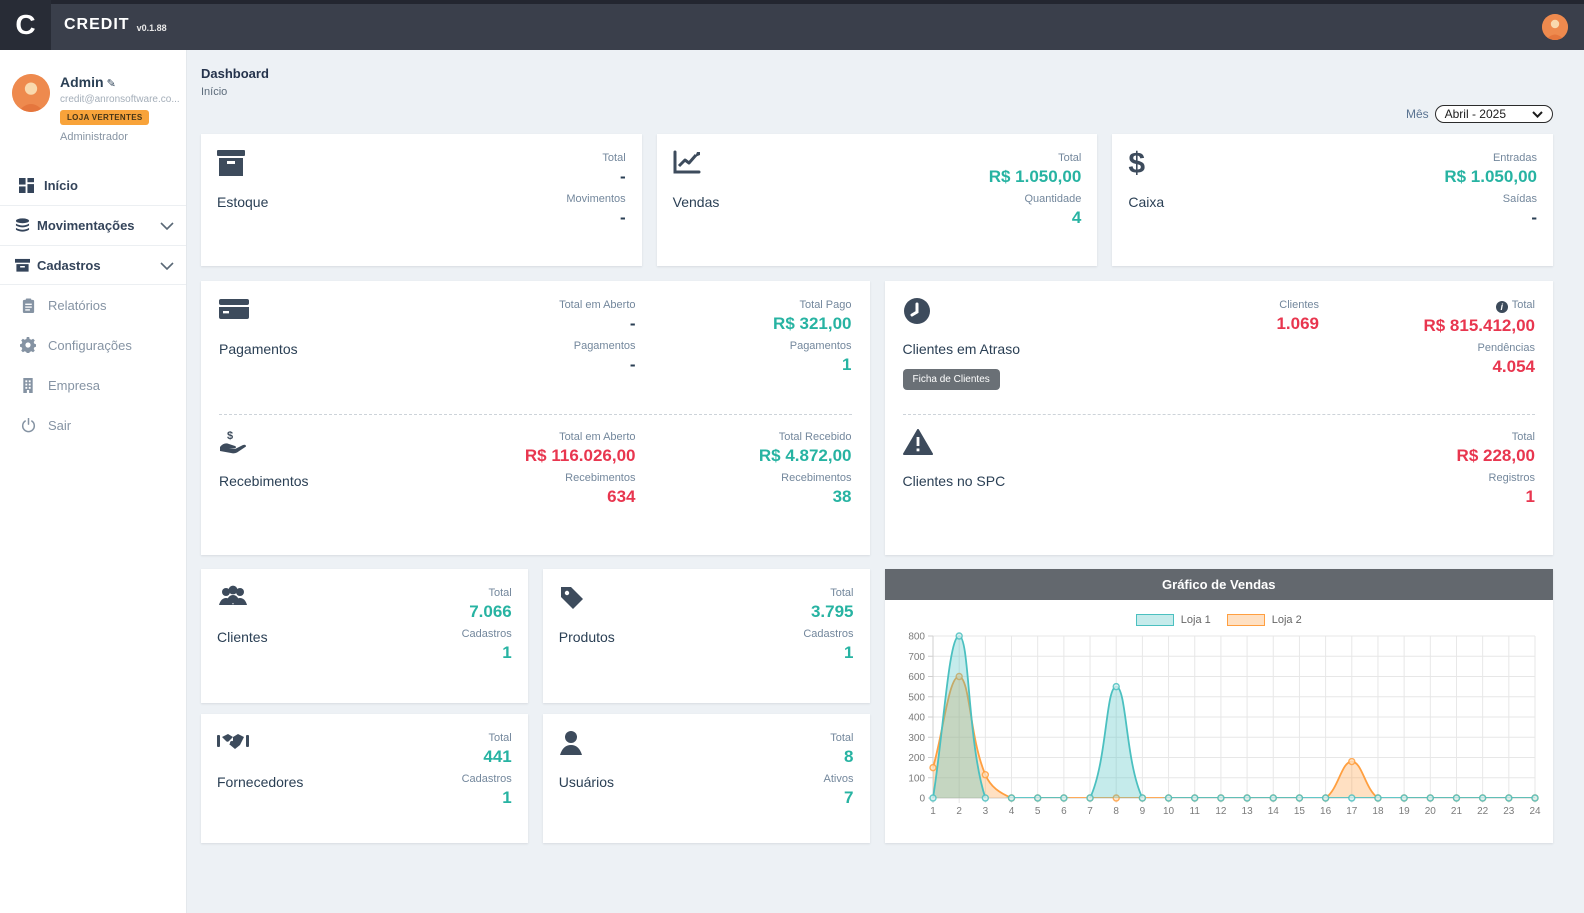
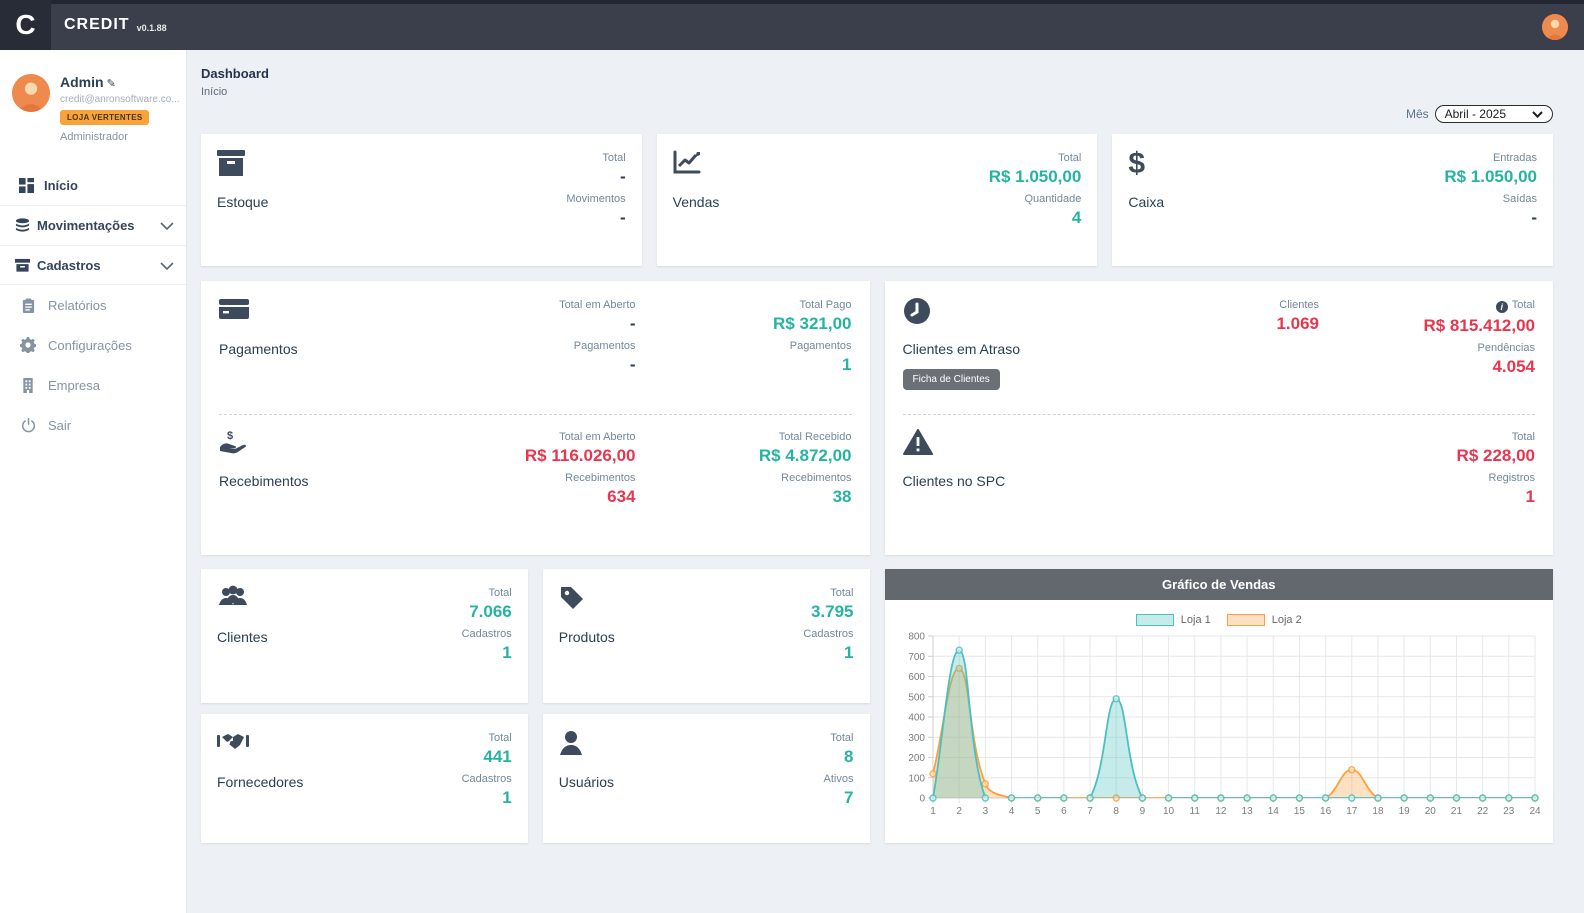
Loja 2/1: 150 -> 120
Loja 1/2: 800 -> 730
Loja 2/2: 600 -> 640
Loja 2/3: 120 -> 70
Loja 1/8: 550 -> 490
Loja 2/17: 180 -> 140
